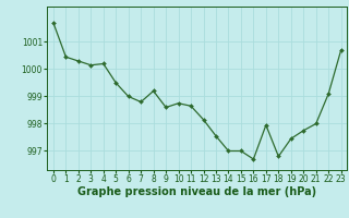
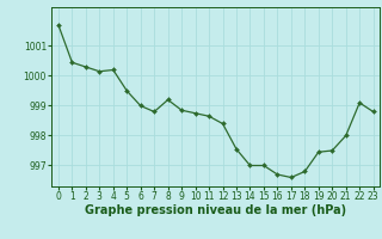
9: 998.60 -> 998.85
12: 998.15 -> 998.40
17: 997.95 -> 996.60
20: 997.75 -> 997.50
23: 1000.70 -> 998.80
